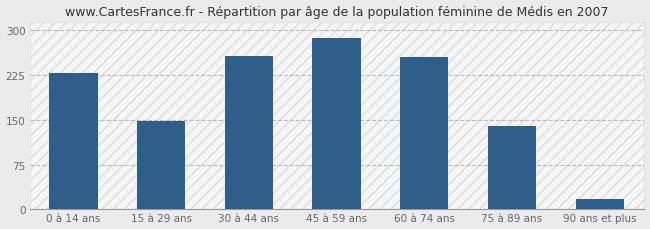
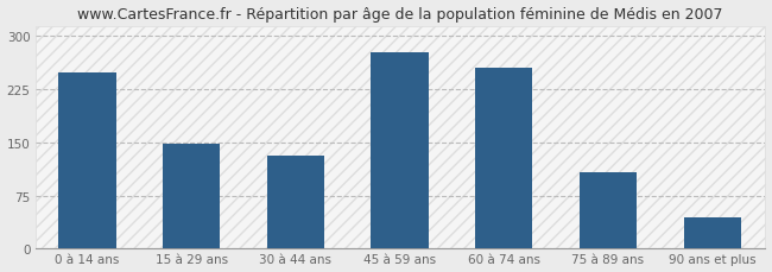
0 à 14 ans: 229 -> 248
30 à 44 ans: 257 -> 132
45 à 59 ans: 288 -> 278
75 à 89 ans: 139 -> 108
90 ans et plus: 18 -> 44
